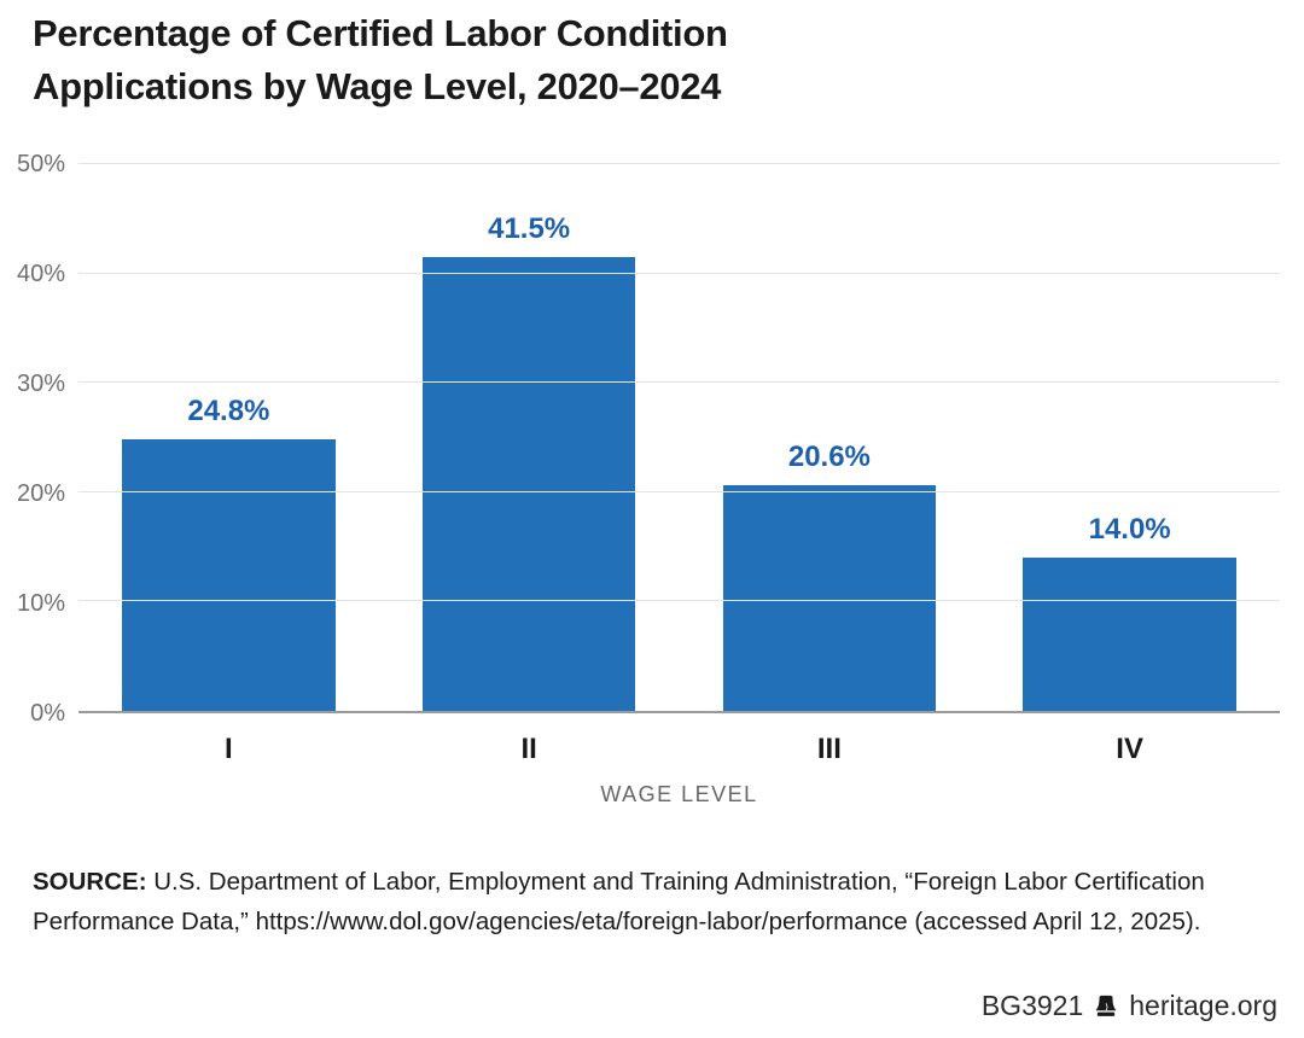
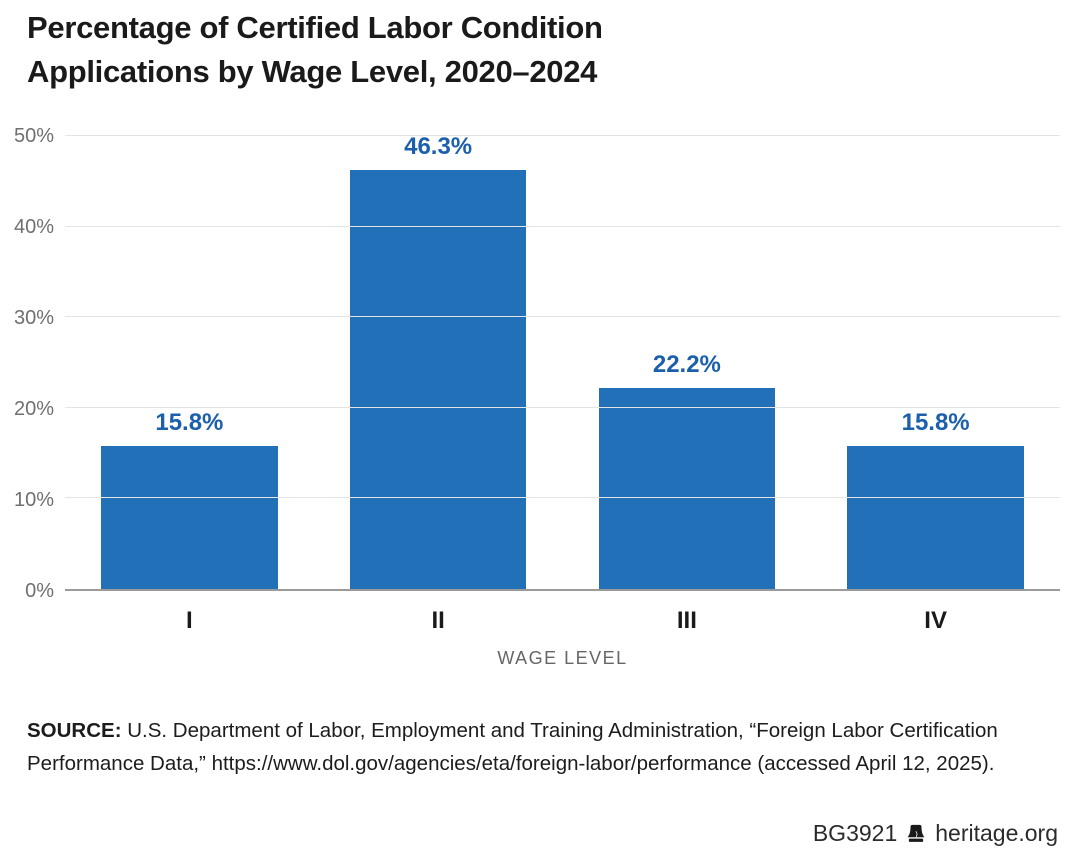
I: 24.8% -> 15.8%
II: 41.5% -> 46.3%
III: 20.6% -> 22.2%
IV: 14.0% -> 15.8%
